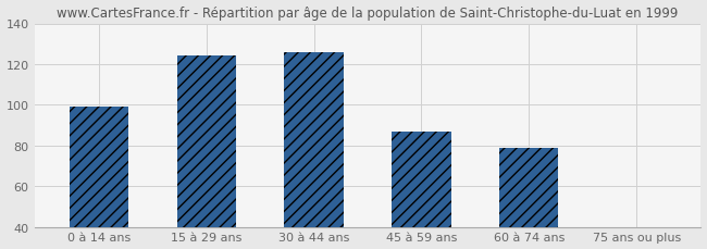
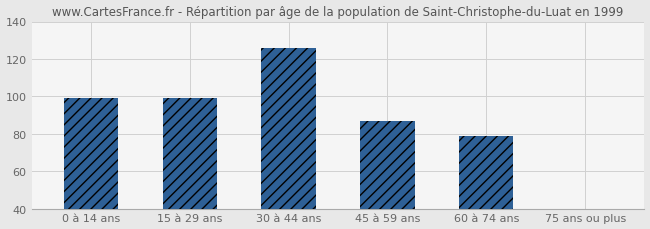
15 à 29 ans: 124 -> 99
